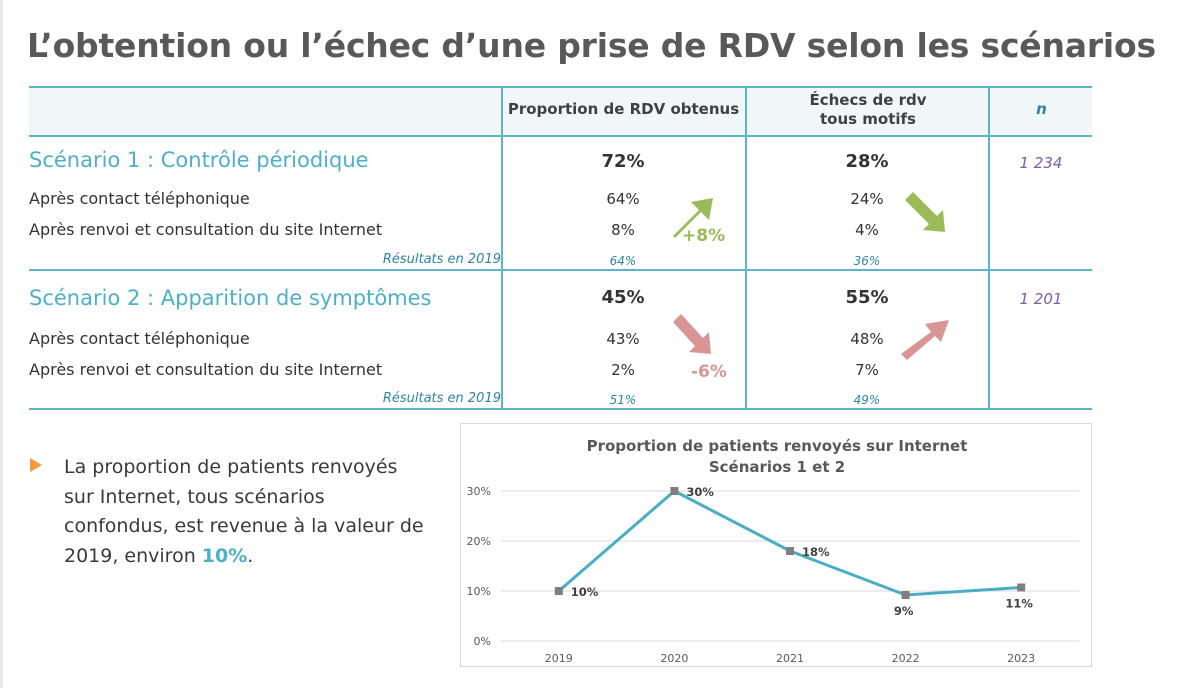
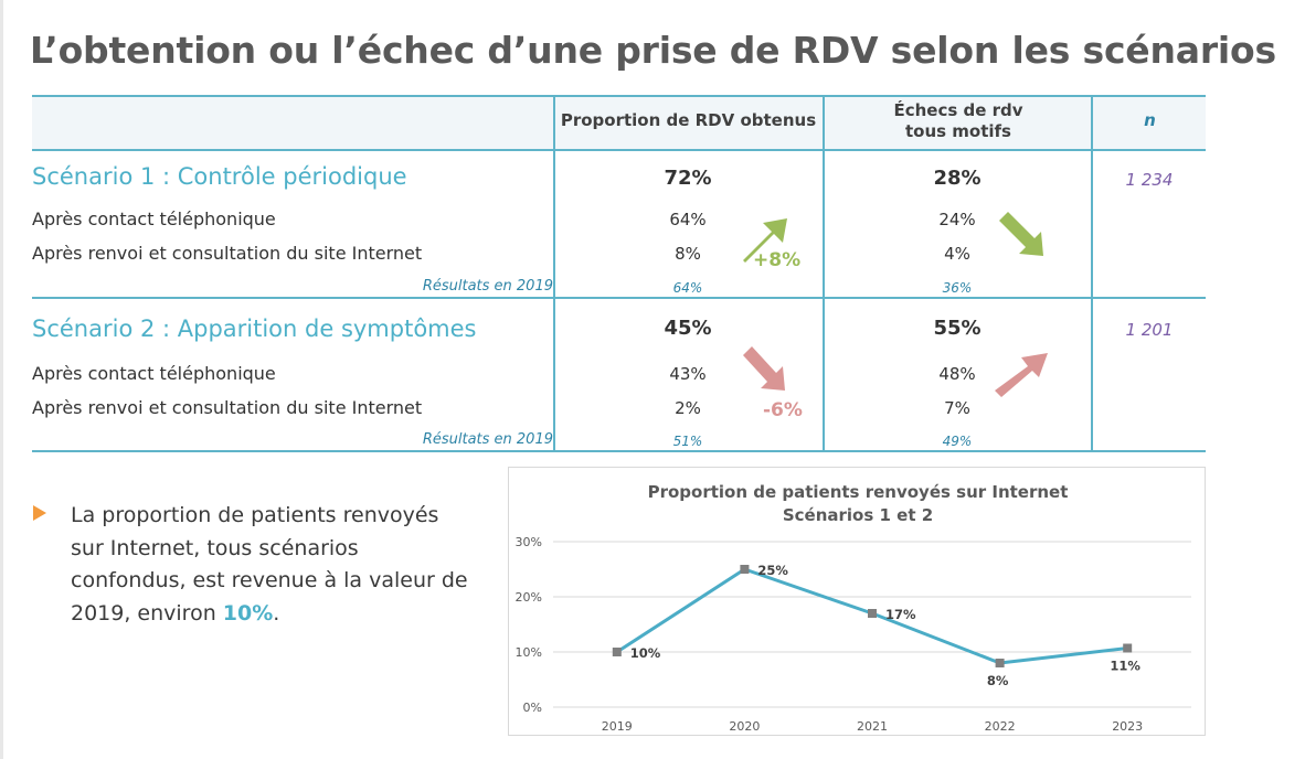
2020: 30% -> 25%
2021: 18% -> 17%
2022: 9% -> 8%
